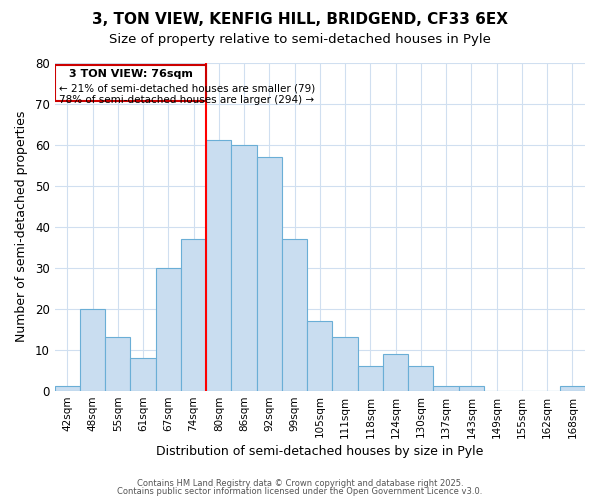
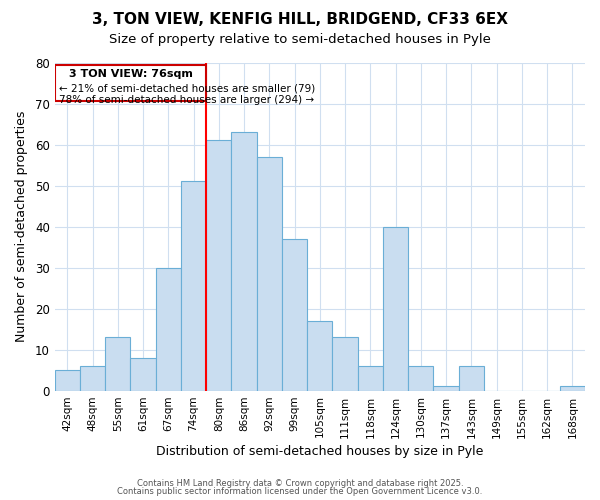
42sqm: 1 -> 5
48sqm: 20 -> 6
74sqm: 37 -> 51
86sqm: 60 -> 63
124sqm: 9 -> 40
143sqm: 1 -> 6
